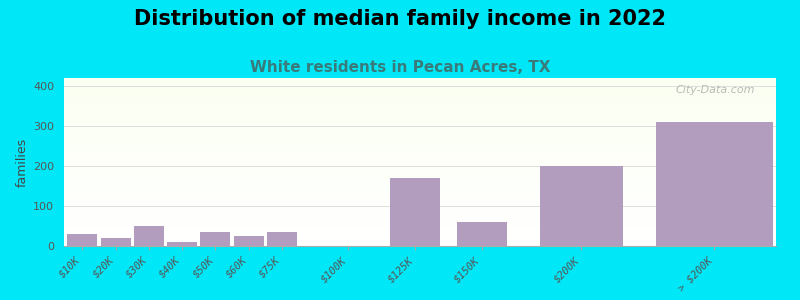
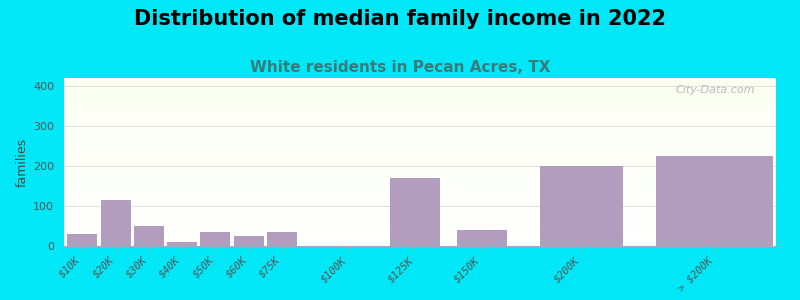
$20K: 20 -> 115
$150K: 60 -> 40
> $200K: 310 -> 225
